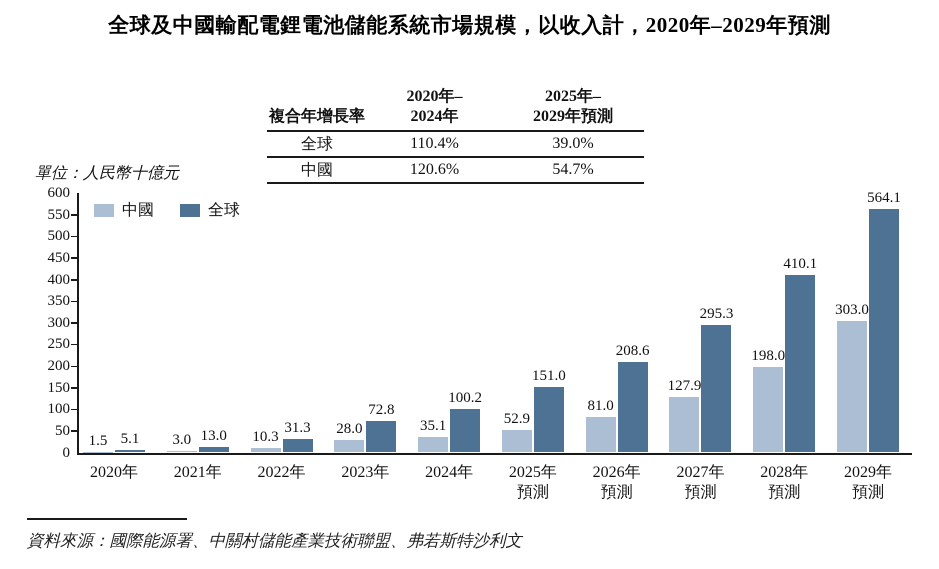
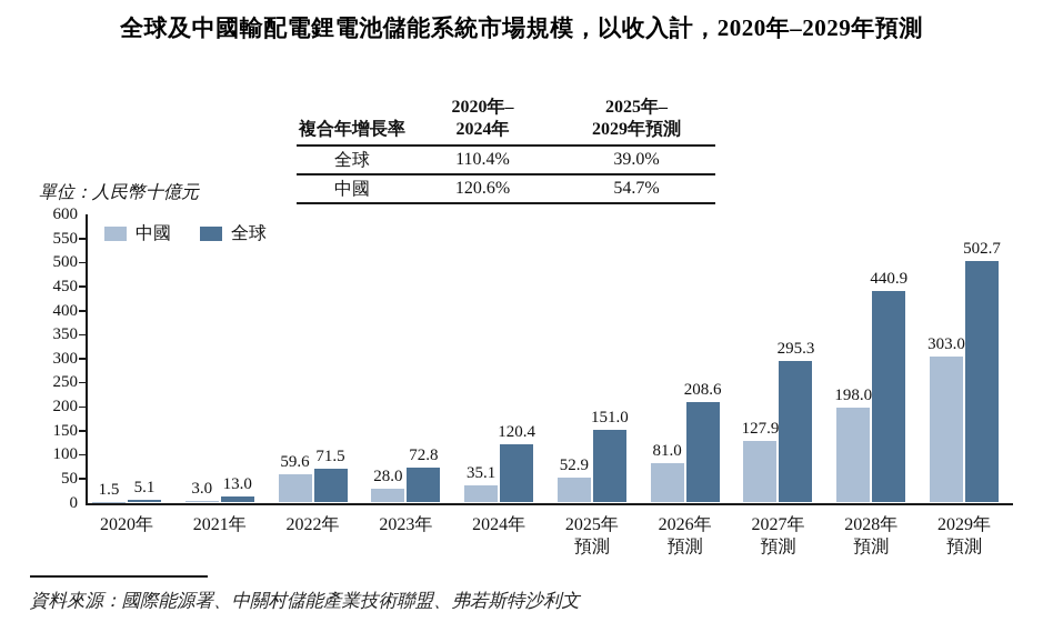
中國/2022年: 10.3 -> 59.6
全球/2022年: 31.3 -> 71.5
全球/2024年: 100.2 -> 120.4
全球/2028年: 410.1 -> 440.9
全球/2029年: 564.1 -> 502.7
